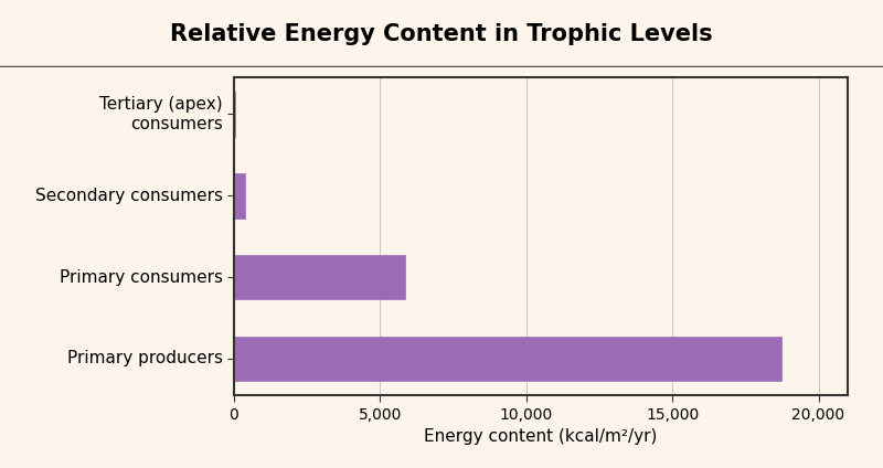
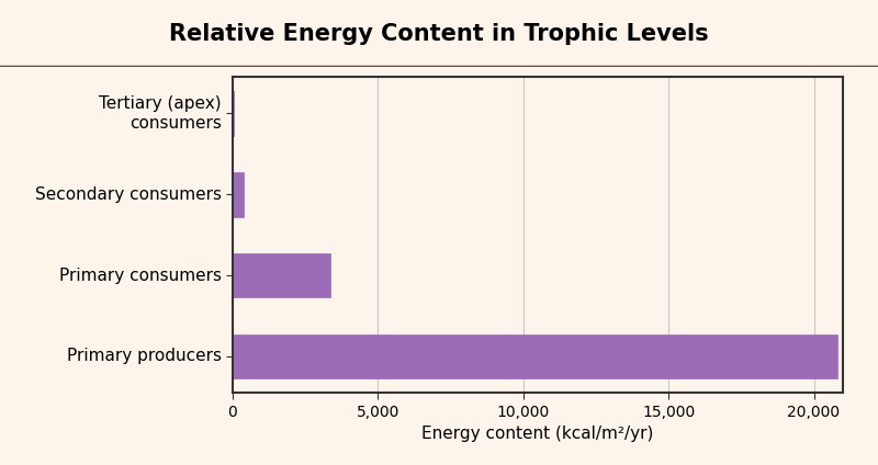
Primary consumers: 5,850 -> 3,370
Primary producers: 18,750 -> 20,810
